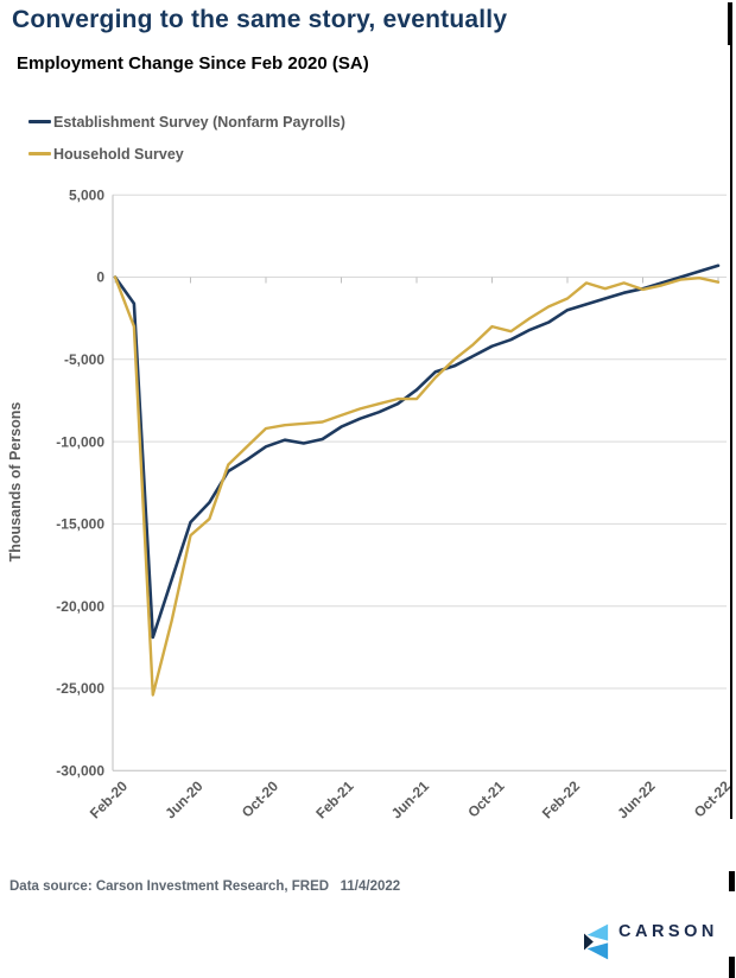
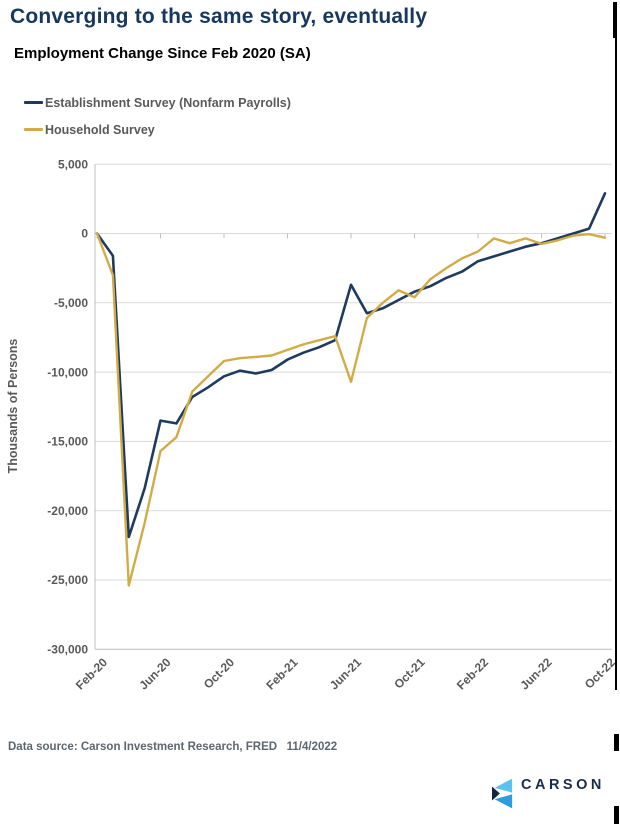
Establishment Survey (Nonfarm Payrolls)/Jun-20: -14900 -> -13500
Establishment Survey (Nonfarm Payrolls)/Jun-21: -6800 -> -3700
Household Survey/Jun-21: -7400 -> -10700
Household Survey/Oct-21: -3000 -> -4600
Establishment Survey (Nonfarm Payrolls)/Oct-22: 700 -> 2900
